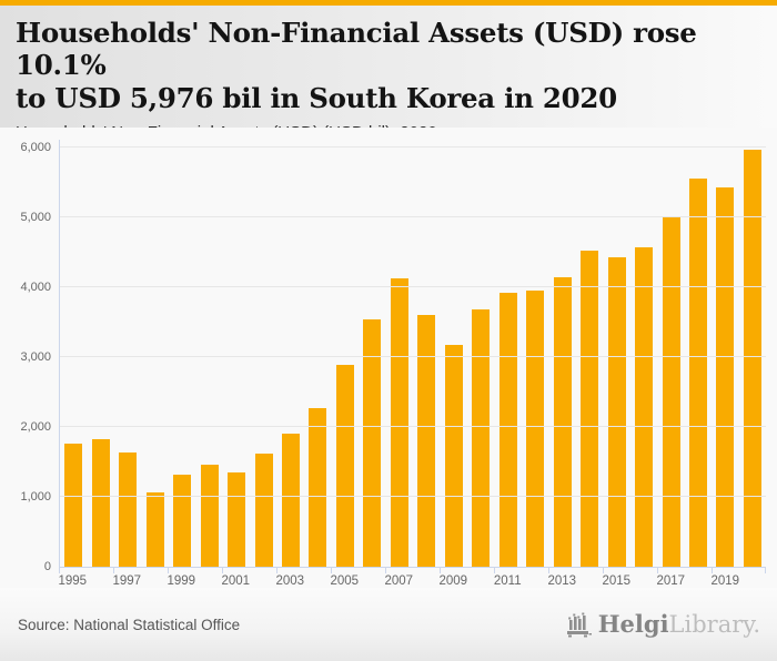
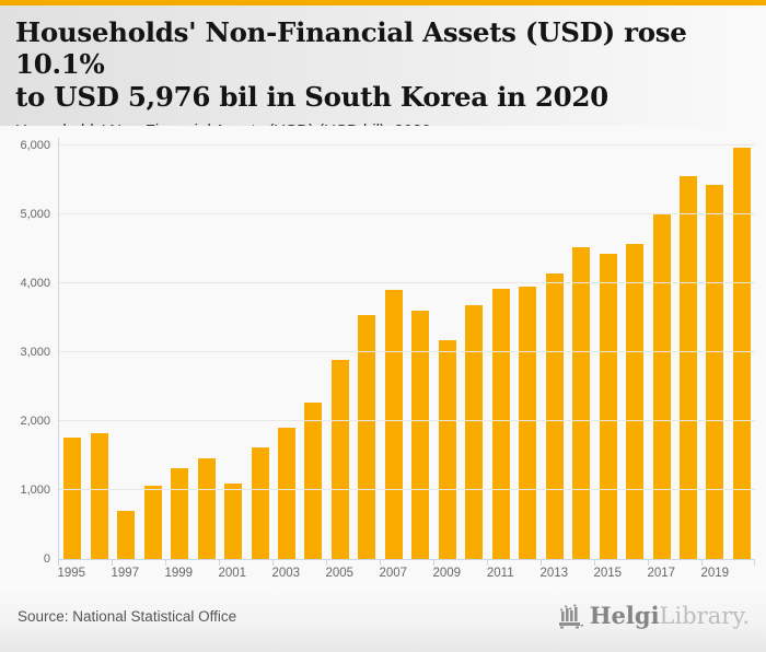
1997: 1600 -> 700
2001: 1400 -> 1100
2007: 4100 -> 3900
